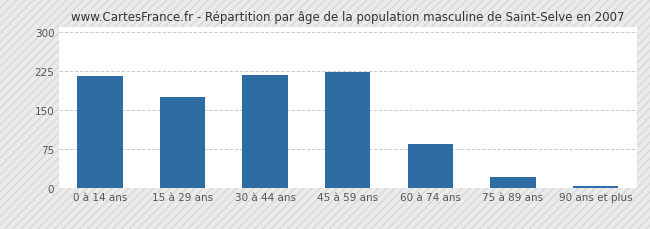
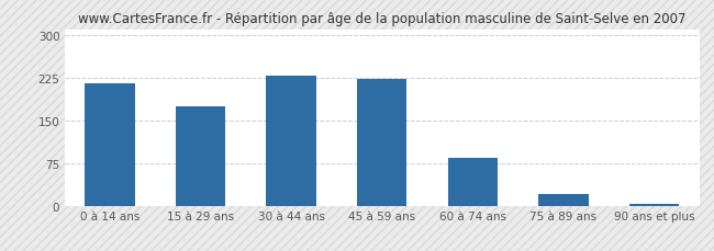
30 à 44 ans: 216 -> 228
